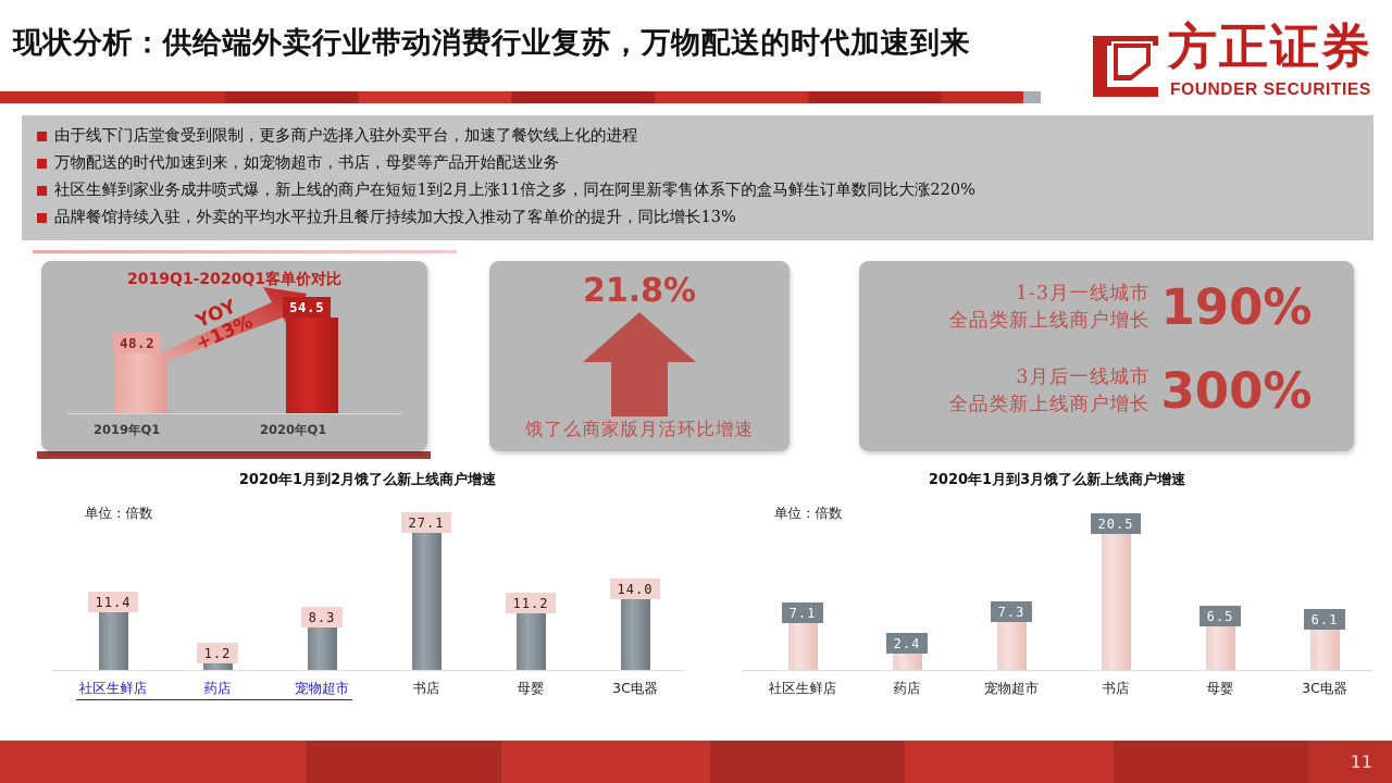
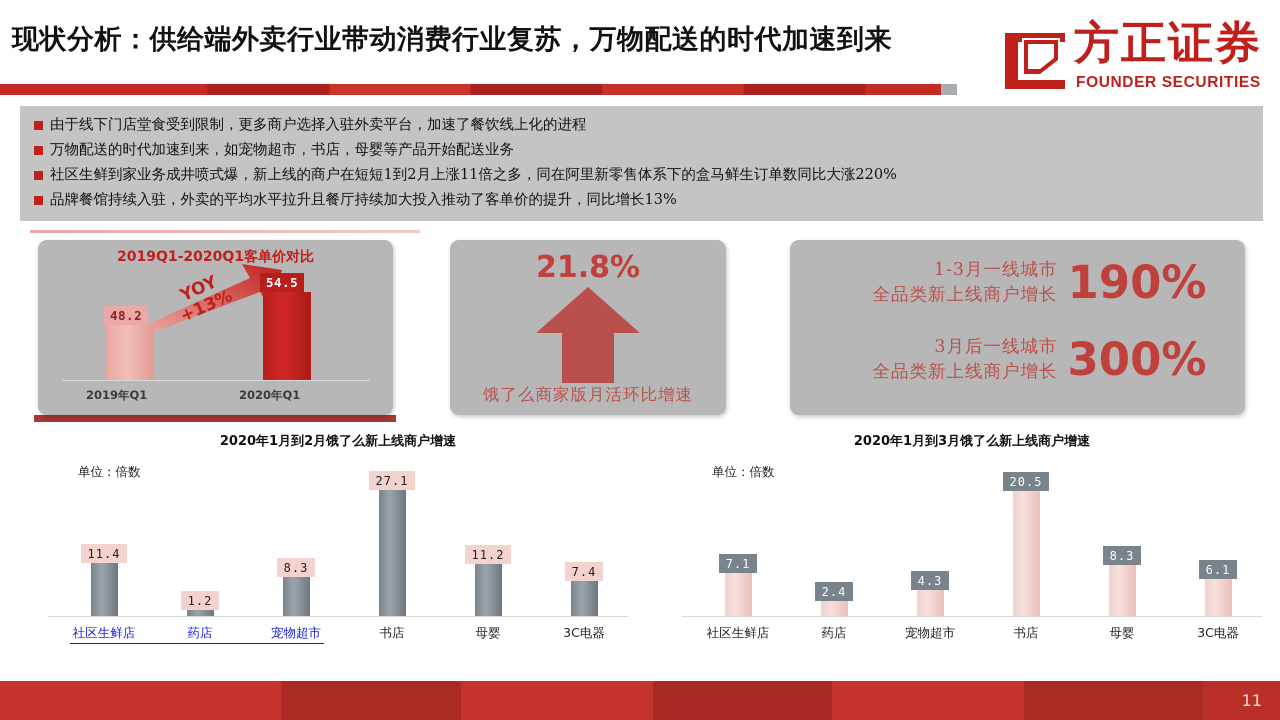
2020年1月到2月饿了么新上线商户增速/3C电器: 14.0 -> 7.4
2020年1月到3月饿了么新上线商户增速/宠物超市: 7.3 -> 4.3
2020年1月到3月饿了么新上线商户增速/母婴: 6.5 -> 8.3
